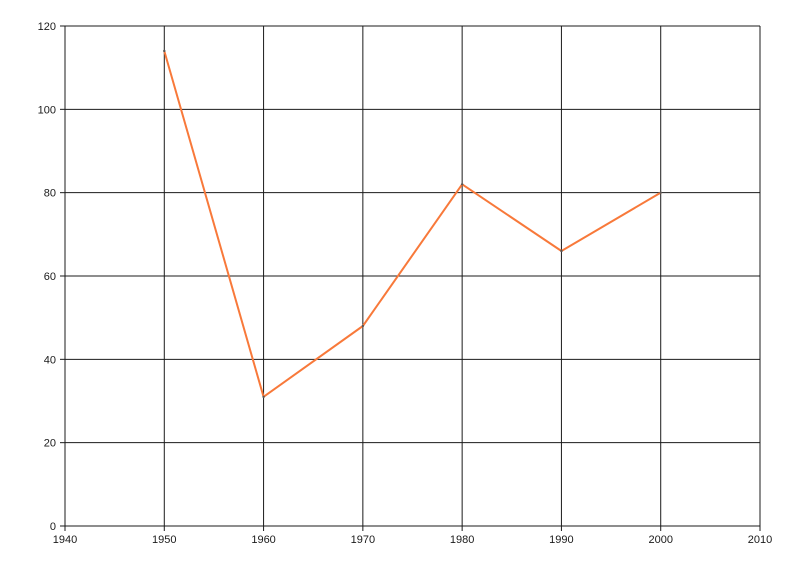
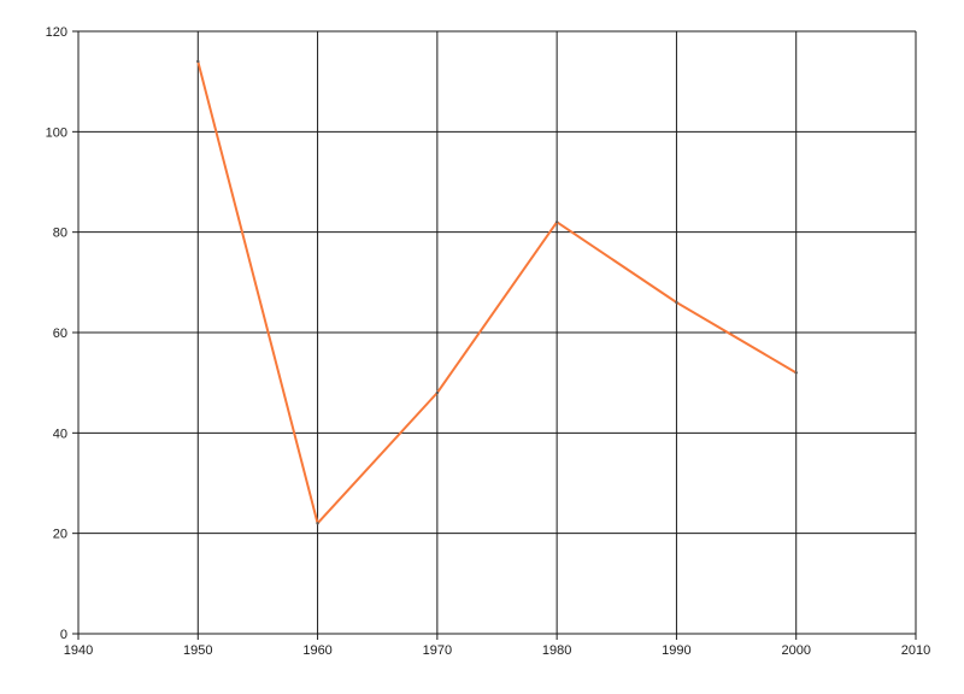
1960: 31 -> 22
2000: 80 -> 52
